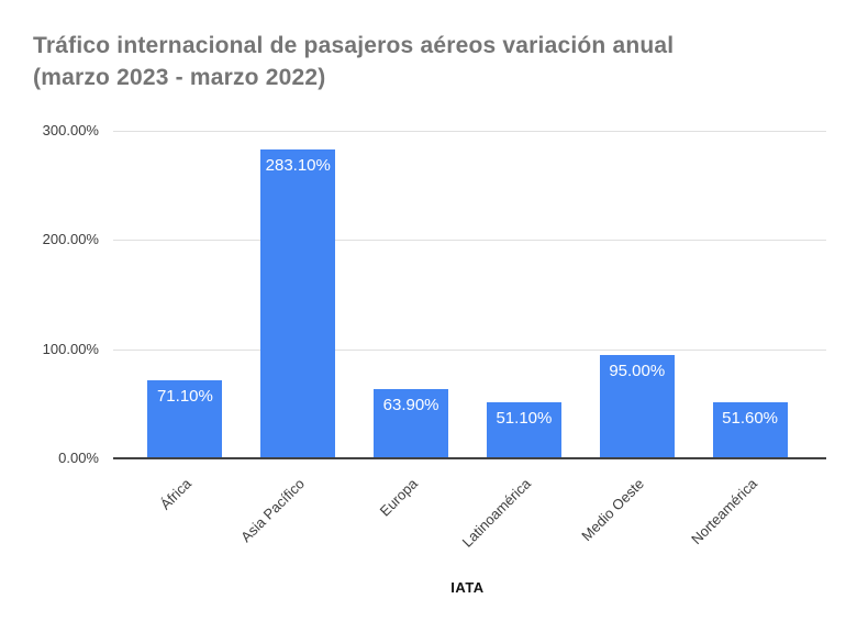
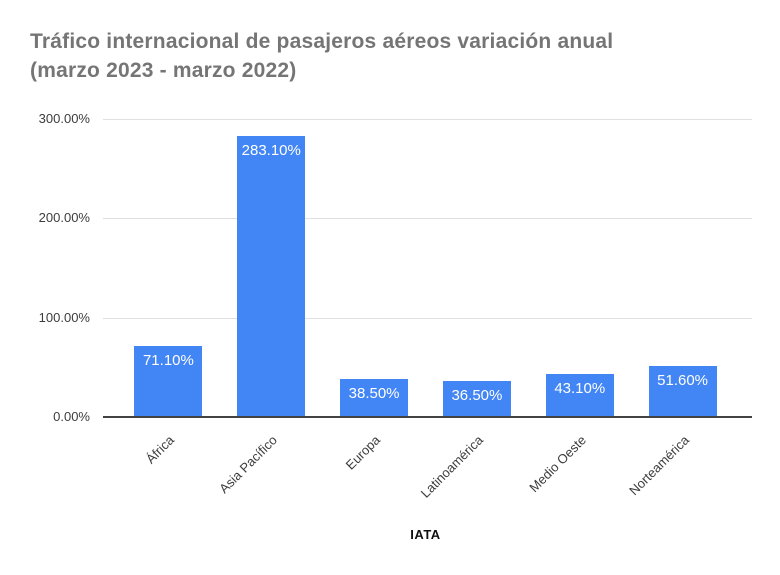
Europa: 63.90% -> 38.50%
Latinoamérica: 51.10% -> 36.50%
Medio Oeste: 95.00% -> 43.10%
